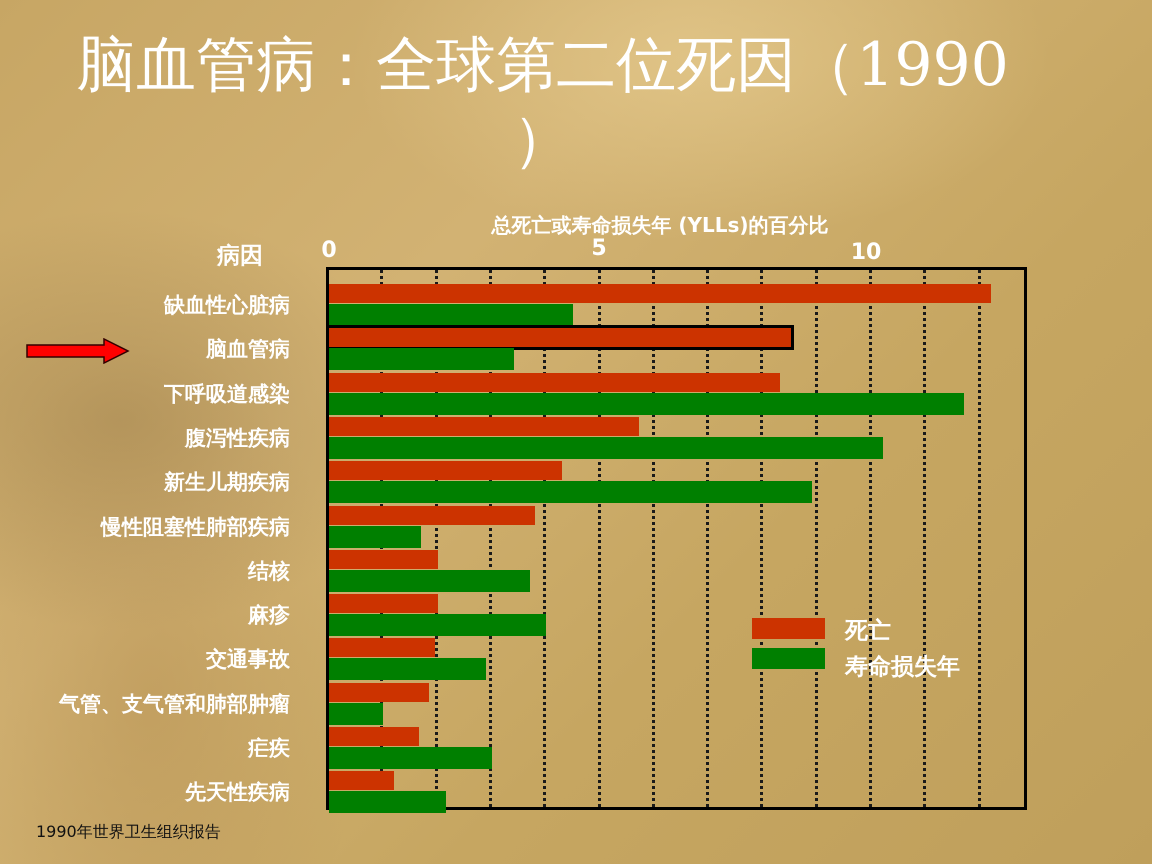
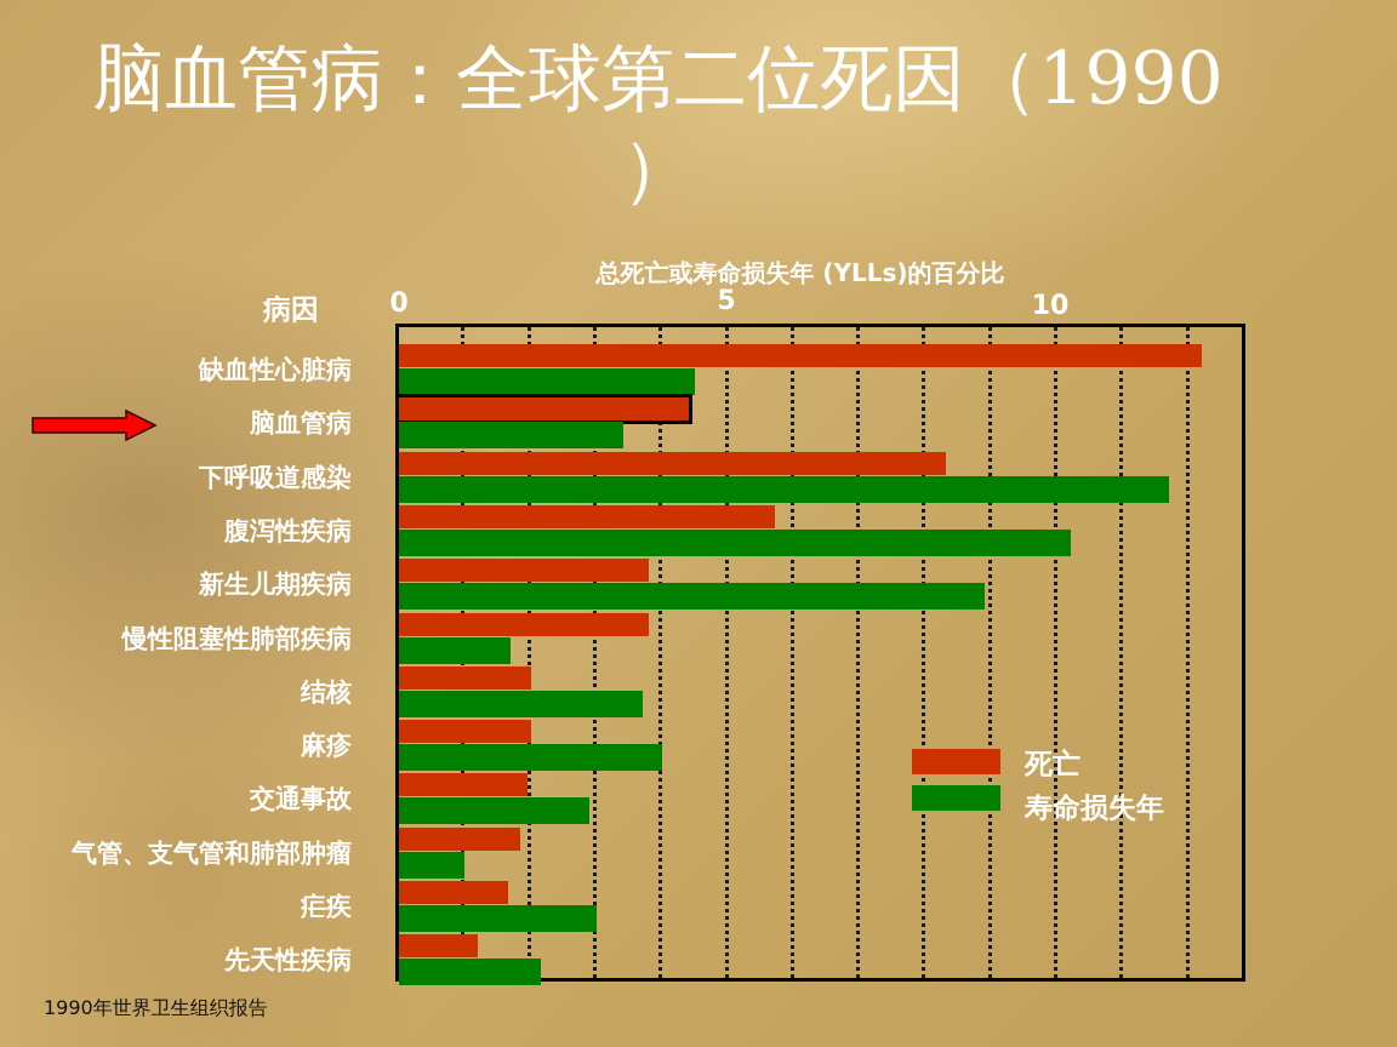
死亡/脑血管病: 8.5 -> 4.4
死亡/新生儿期疾病: 4.3 -> 3.8
